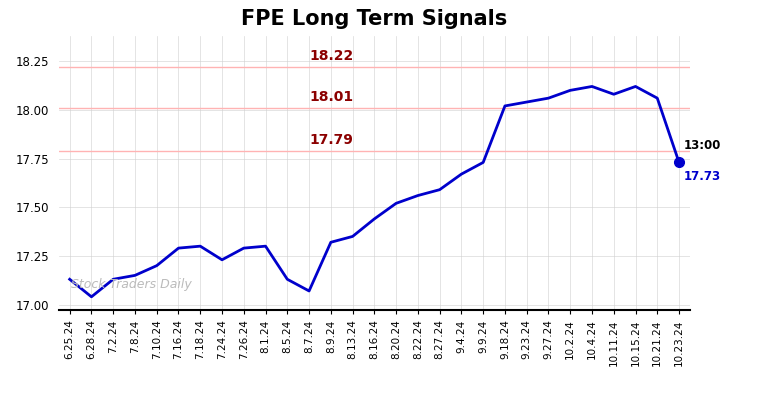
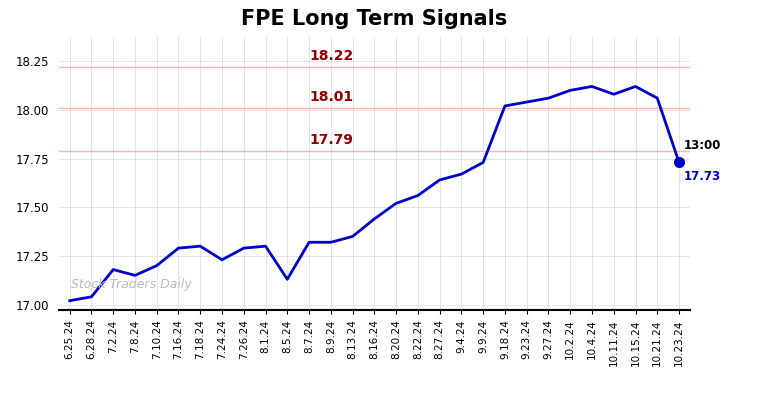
6.25.24: 17.13 -> 17.02
7.2.24: 17.13 -> 17.18
8.7.24: 17.07 -> 17.32
8.27.24: 17.59 -> 17.64
